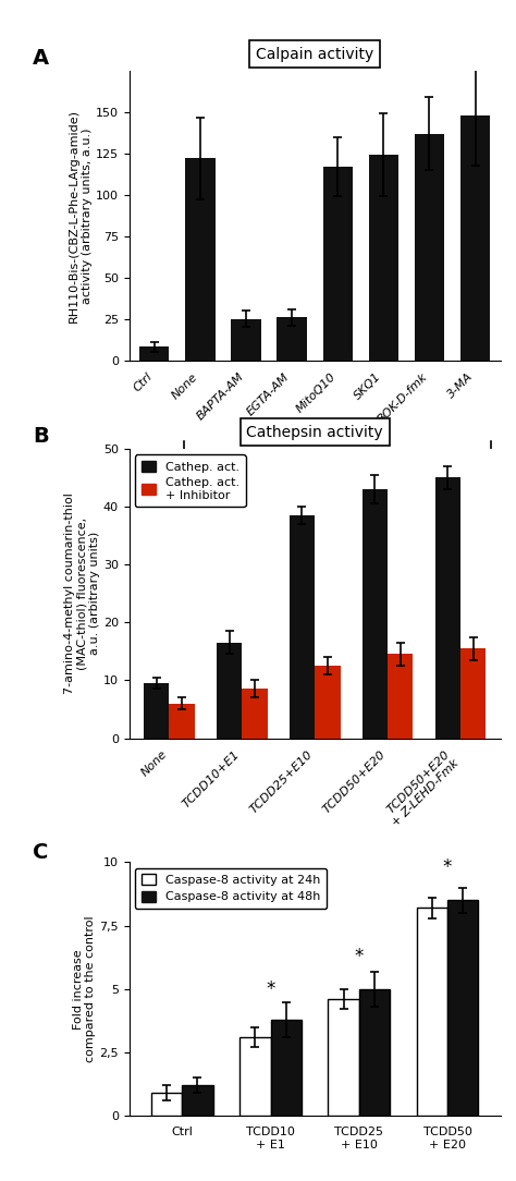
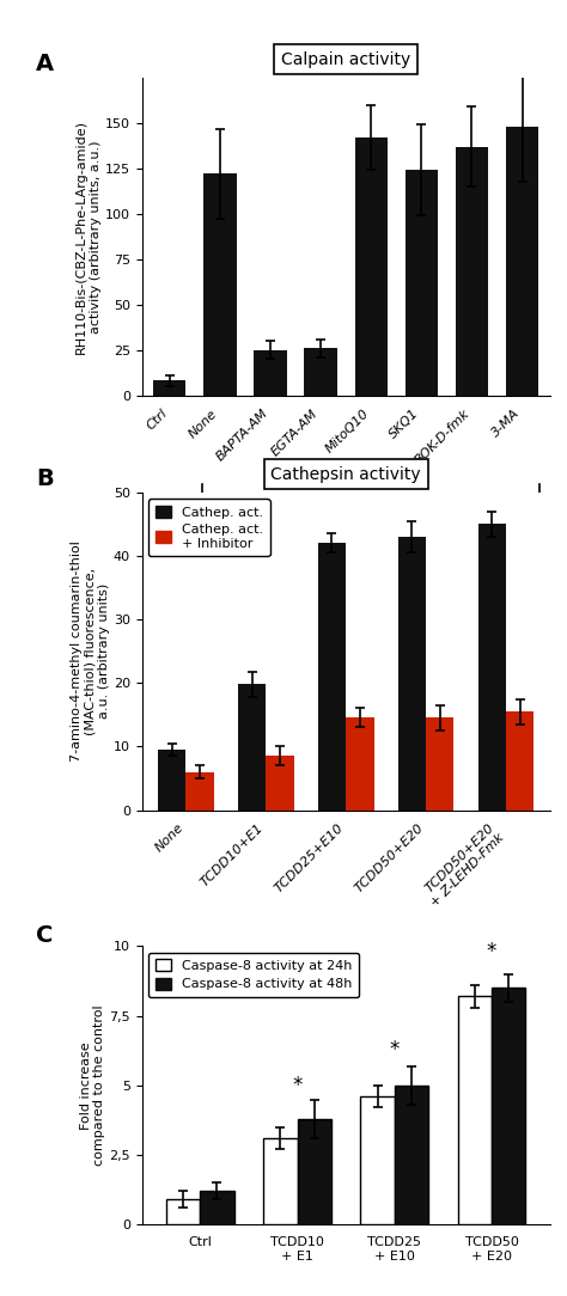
Calpain activity/MitoQ10: 117 -> 142
Cathepsin activity/Cathep. act./TCDD10+E1: 16.5 -> 19.8
Cathepsin activity/Cathep. act./TCDD25+E10: 38.5 -> 42.0
Cathepsin activity/Cathep. act. + Inhibitor/TCDD25+E10: 12.5 -> 14.6
